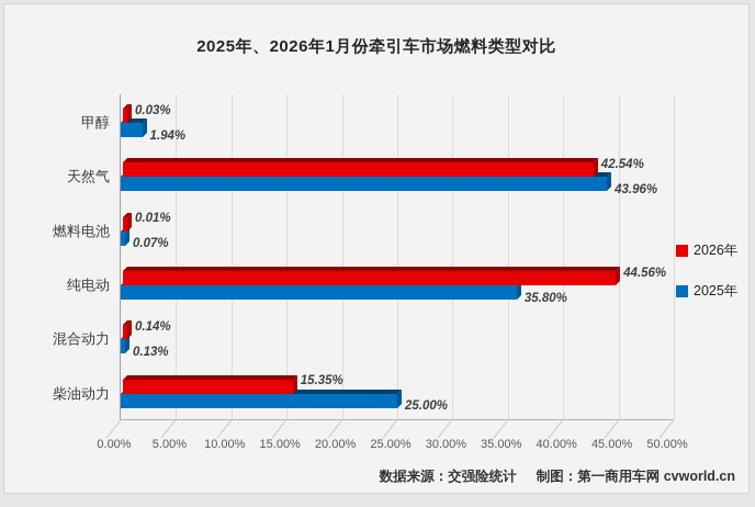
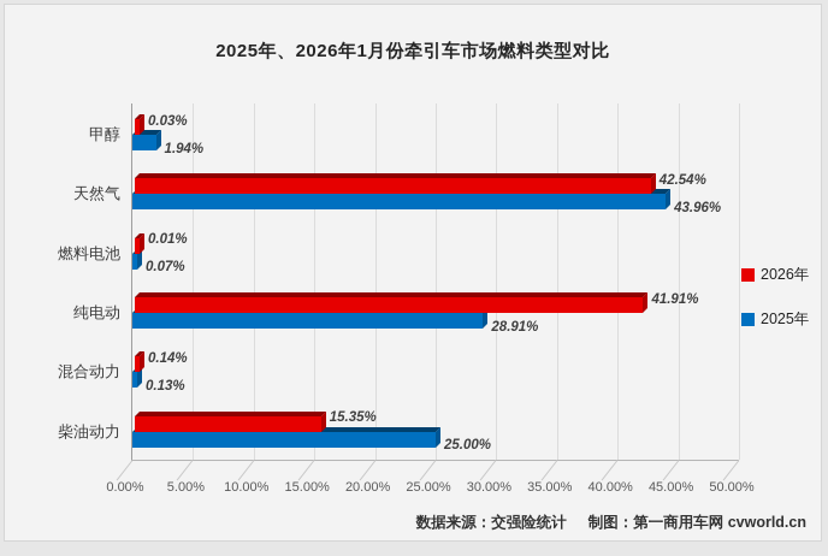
2026年/纯电动: 44.56% -> 41.91%
2025年/纯电动: 35.80% -> 28.91%
